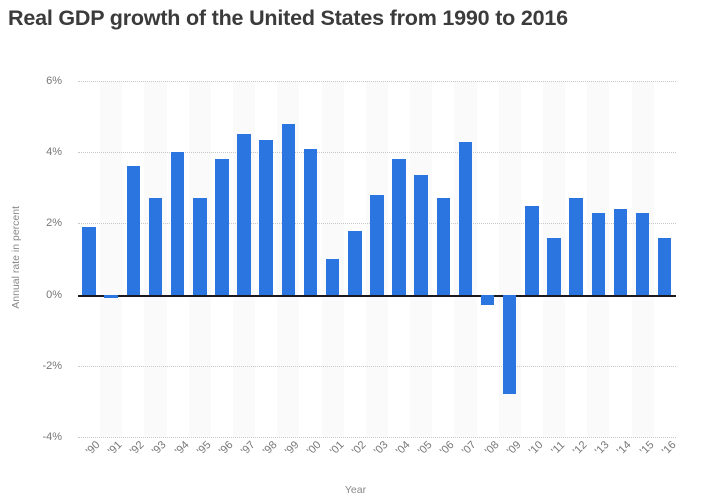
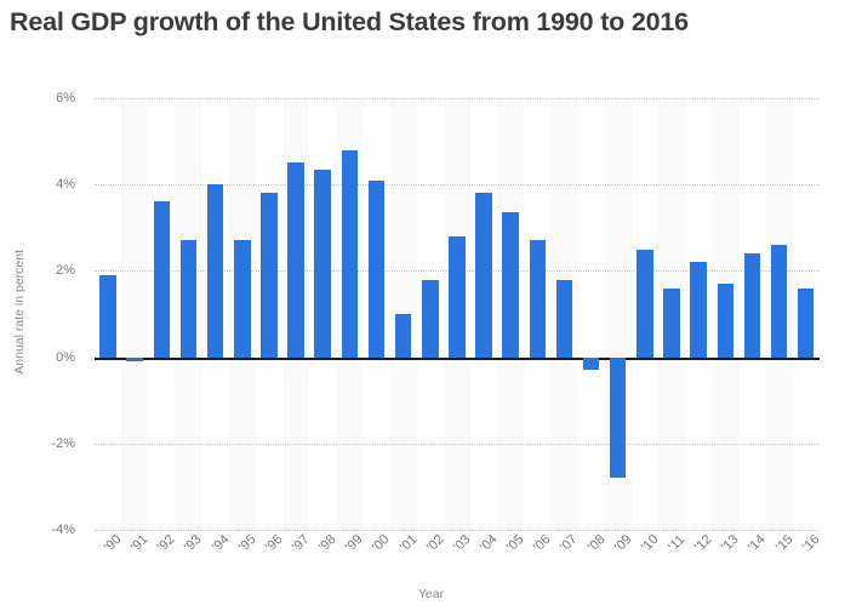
'07: 4.3% -> 1.8%
'12: 2.7% -> 2.2%
'13: 2.3% -> 1.7%
'15: 2.3% -> 2.6%
